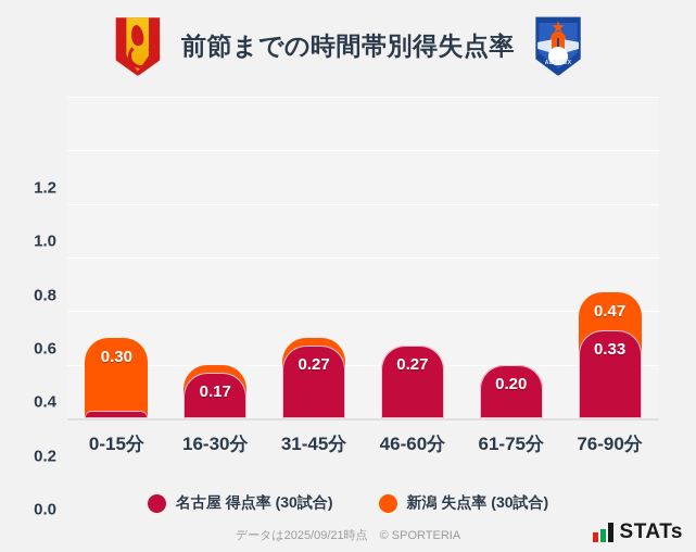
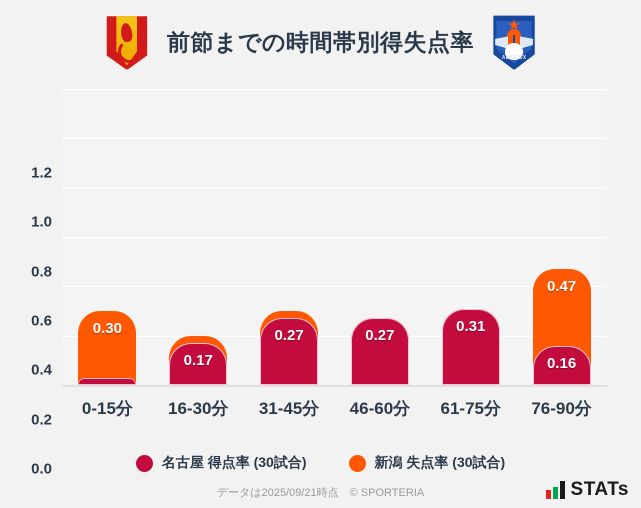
新潟 失点率 (30試合)/61-75分: 0.20 -> 0.12
名古屋 得点率 (30試合)/61-75分: 0.20 -> 0.31
名古屋 得点率 (30試合)/76-90分: 0.33 -> 0.16
